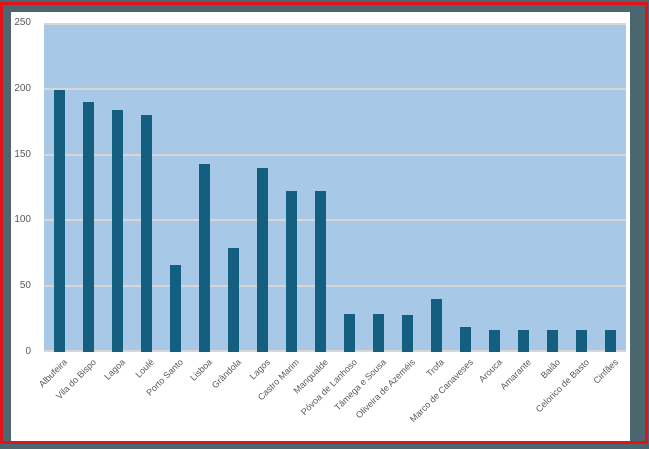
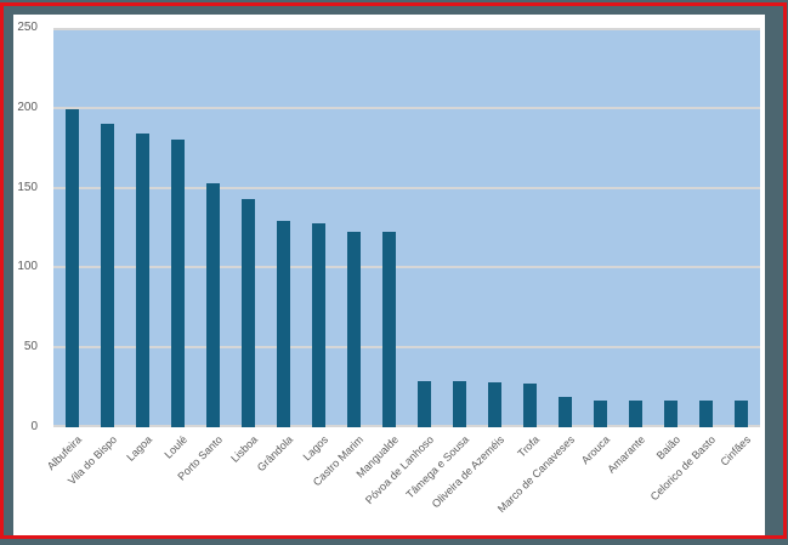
Porto Santo: 66 -> 153
Grândola: 79 -> 129
Lagos: 140 -> 128
Trofa: 40 -> 27
